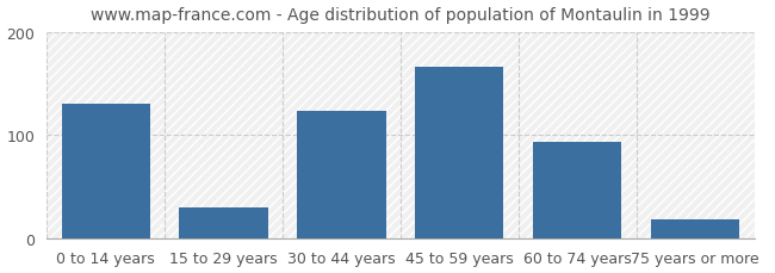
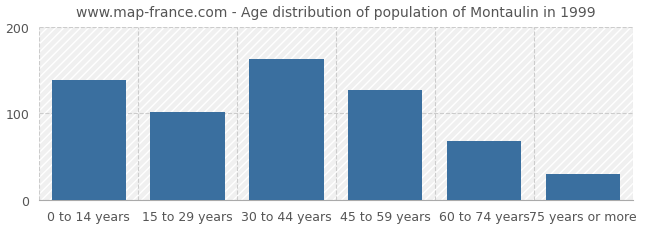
0 to 14 years: 130 -> 138
15 to 29 years: 30 -> 101
30 to 44 years: 124 -> 163
45 to 59 years: 166 -> 127
60 to 74 years: 94 -> 68
75 years or more: 18 -> 30
